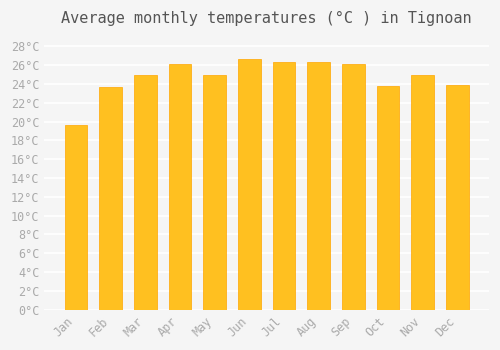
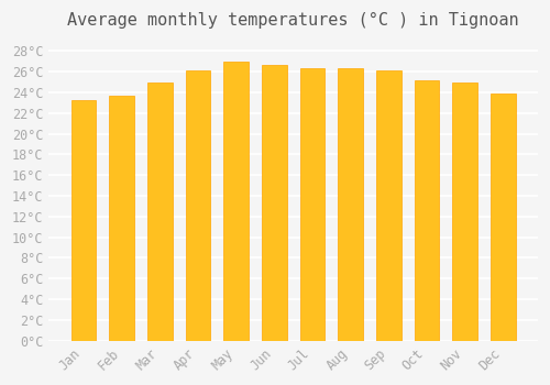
Jan: 19.6°C -> 23.3°C
May: 25.0°C -> 27.0°C
Oct: 23.8°C -> 25.2°C
